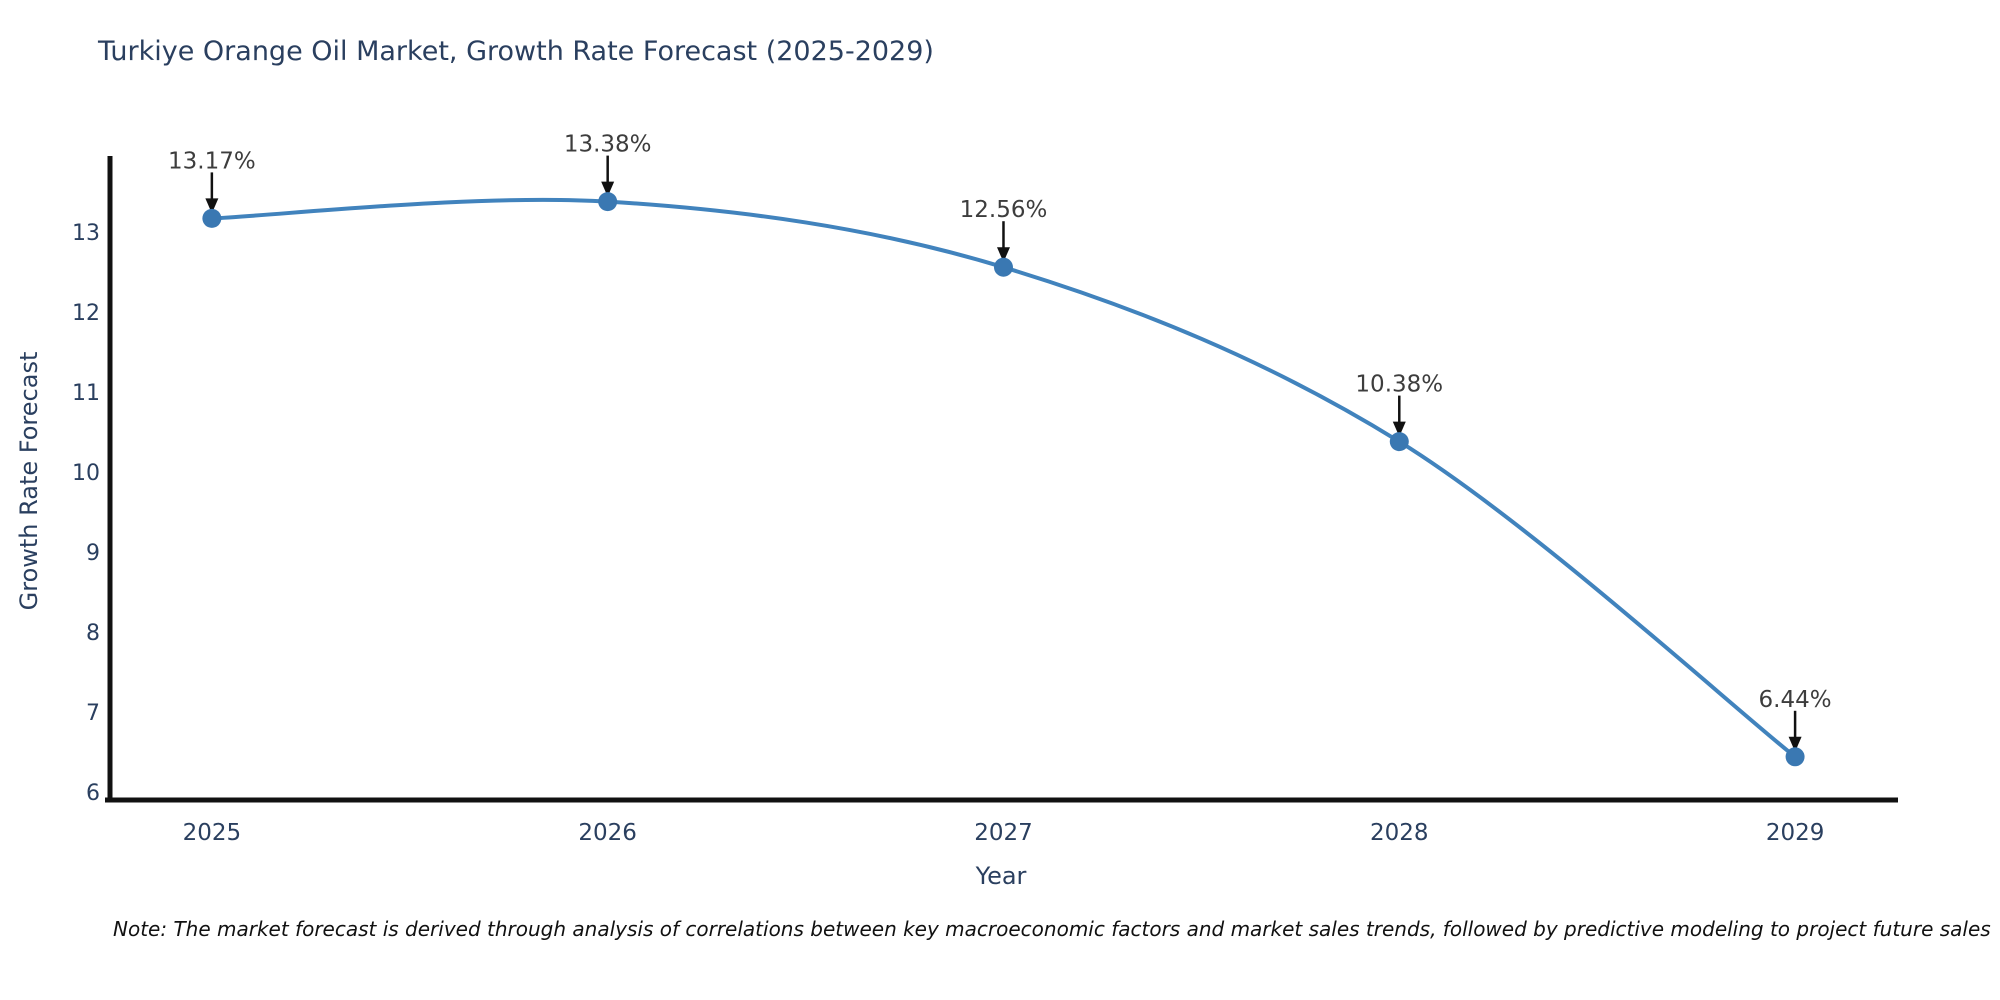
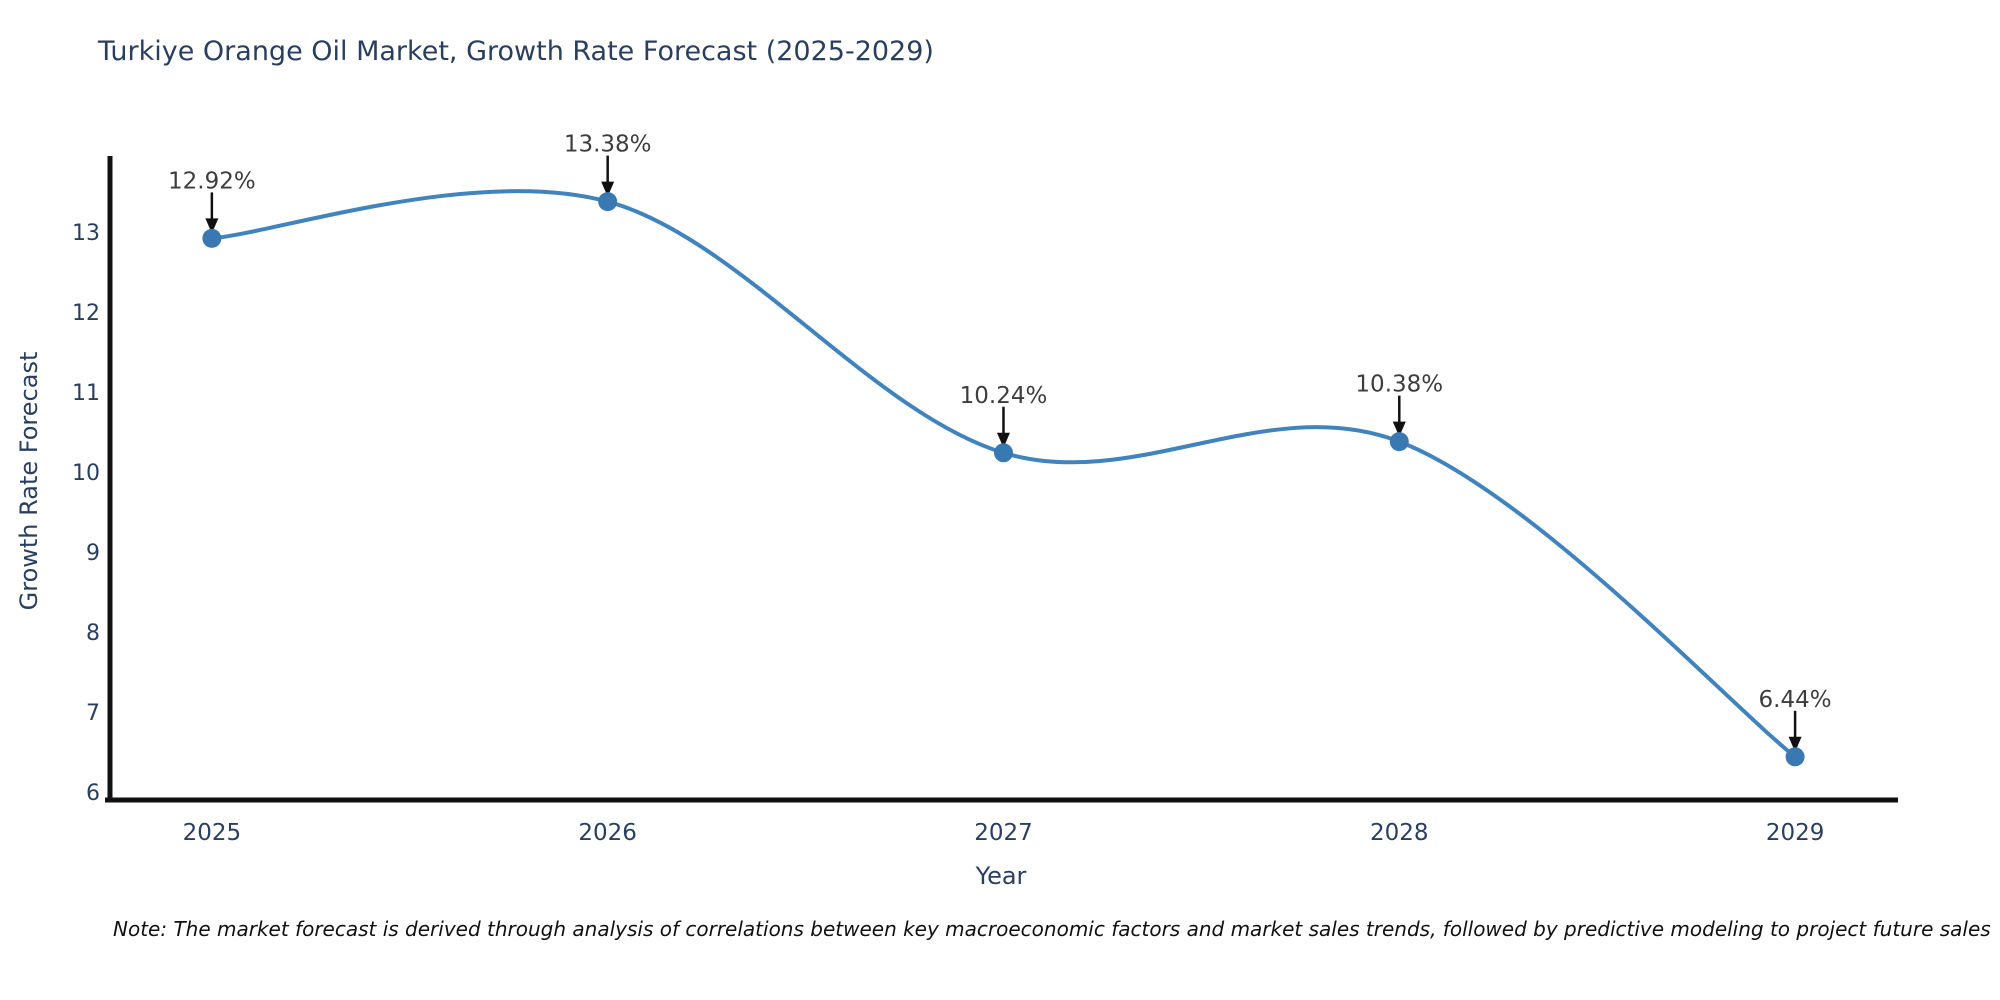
2025: 13.17% -> 12.92%
2027: 12.56% -> 10.24%
